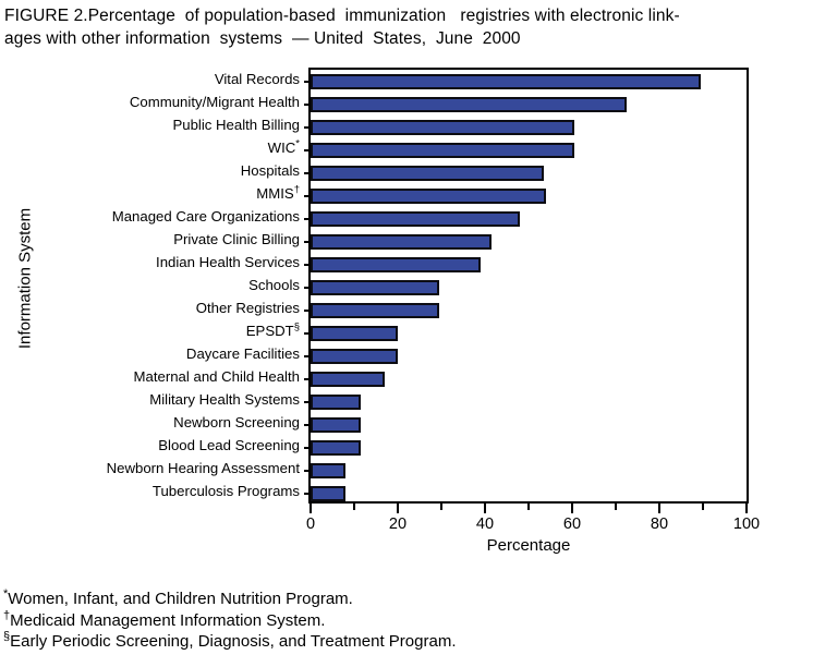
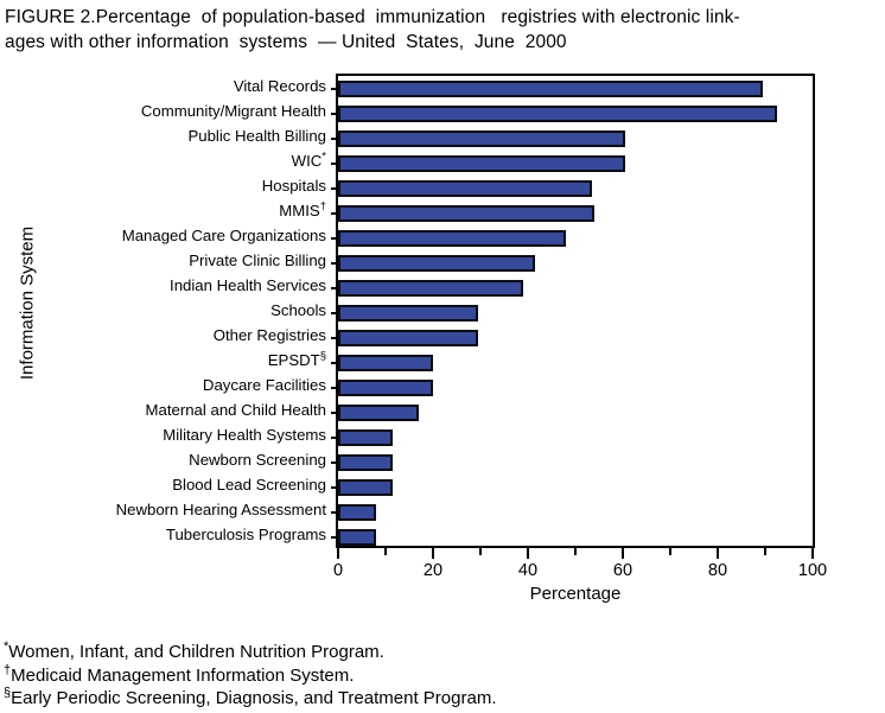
Community/Migrant Health: 72 -> 92
